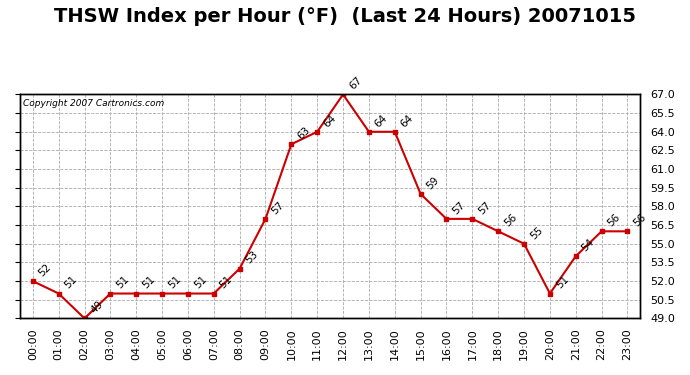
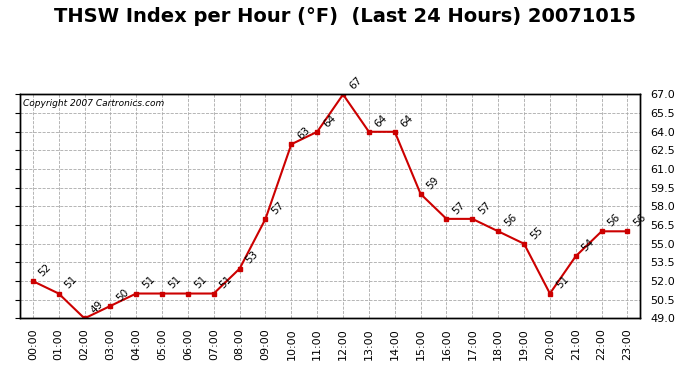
03:00: 51 -> 50
